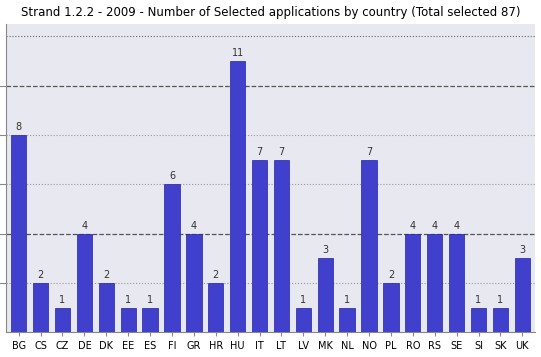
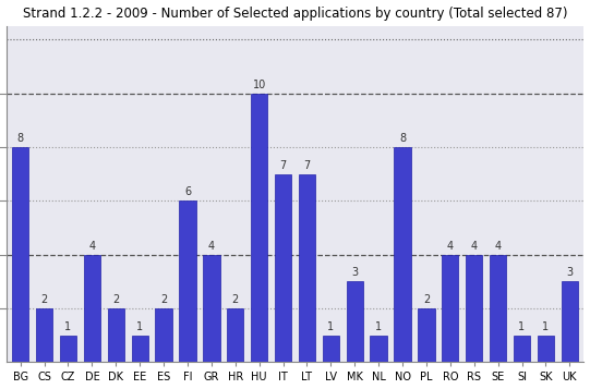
ES: 1 -> 2
HU: 11 -> 10
NO: 7 -> 8
